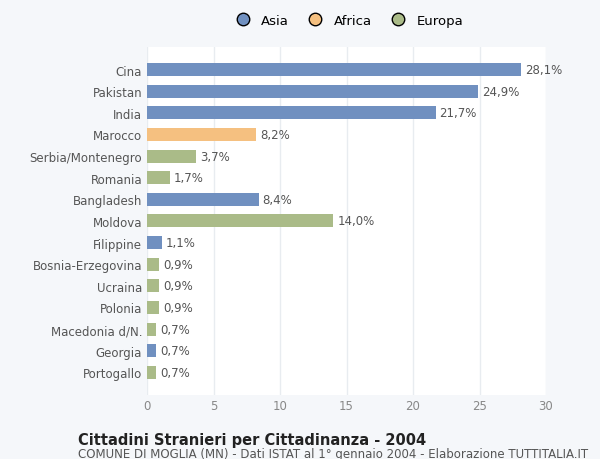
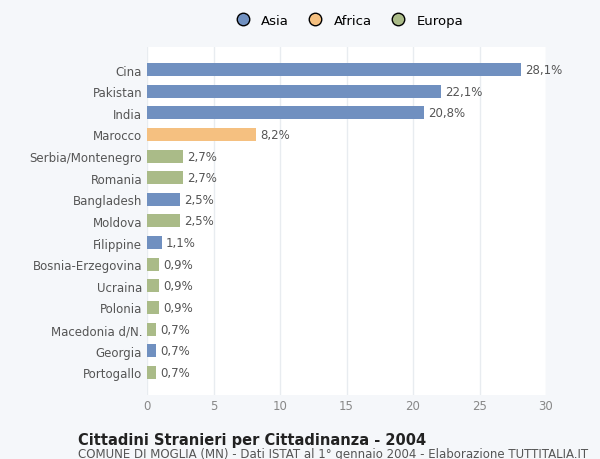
Pakistan: 24,9% -> 22,1%
India: 21,7% -> 20,8%
Serbia/Montenegro: 3,7% -> 2,7%
Romania: 1,7% -> 2,7%
Bangladesh: 8,4% -> 2,5%
Moldova: 14,0% -> 2,5%
